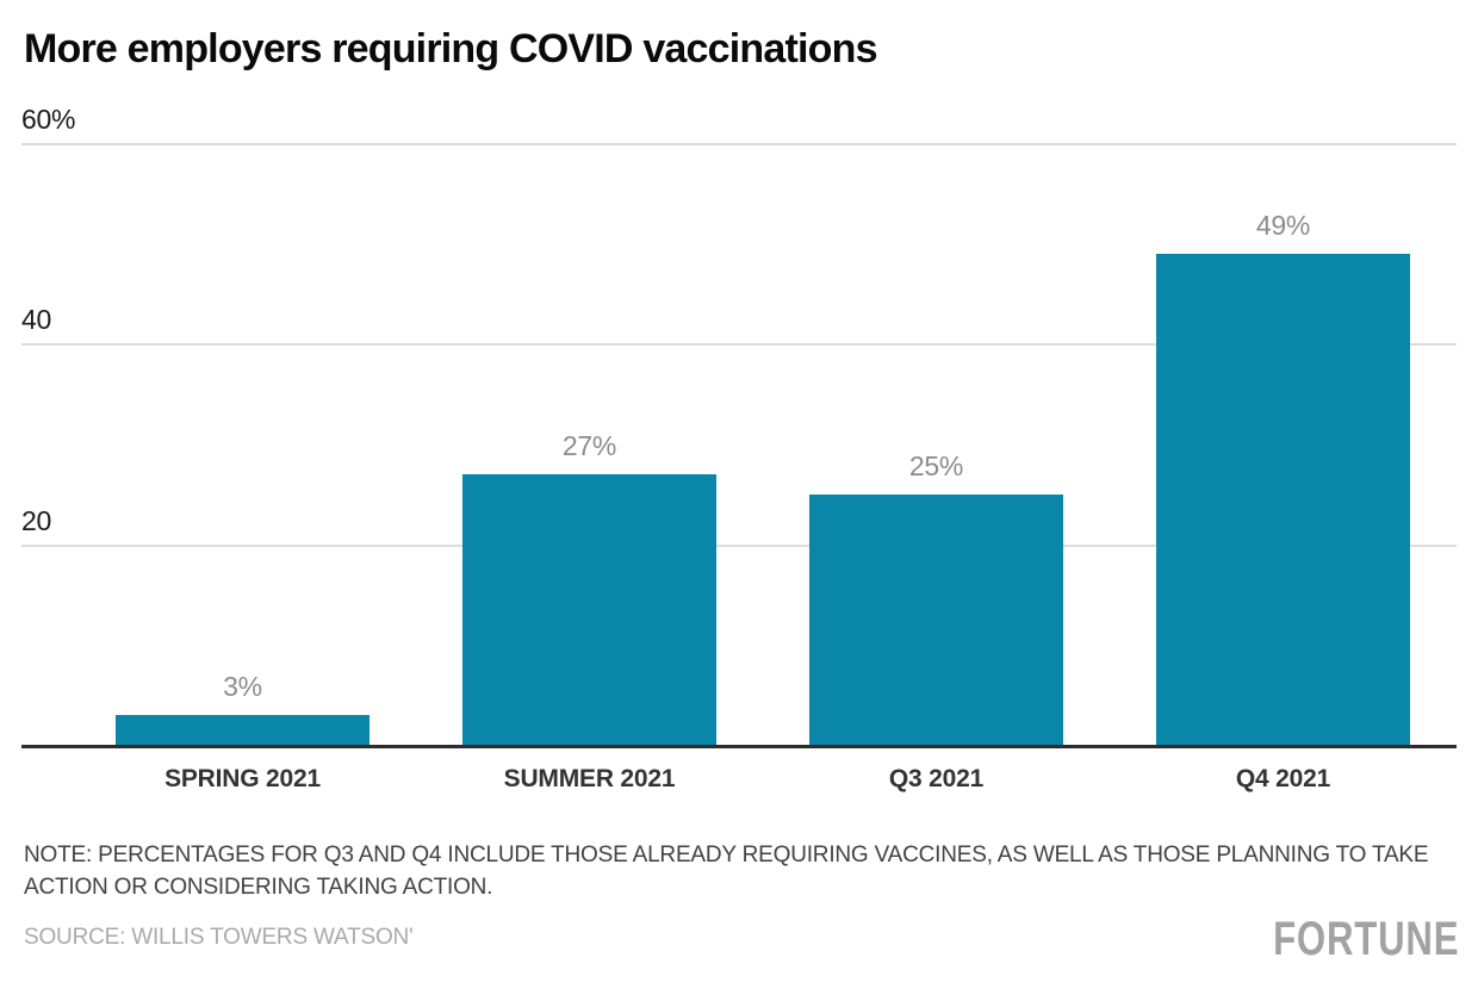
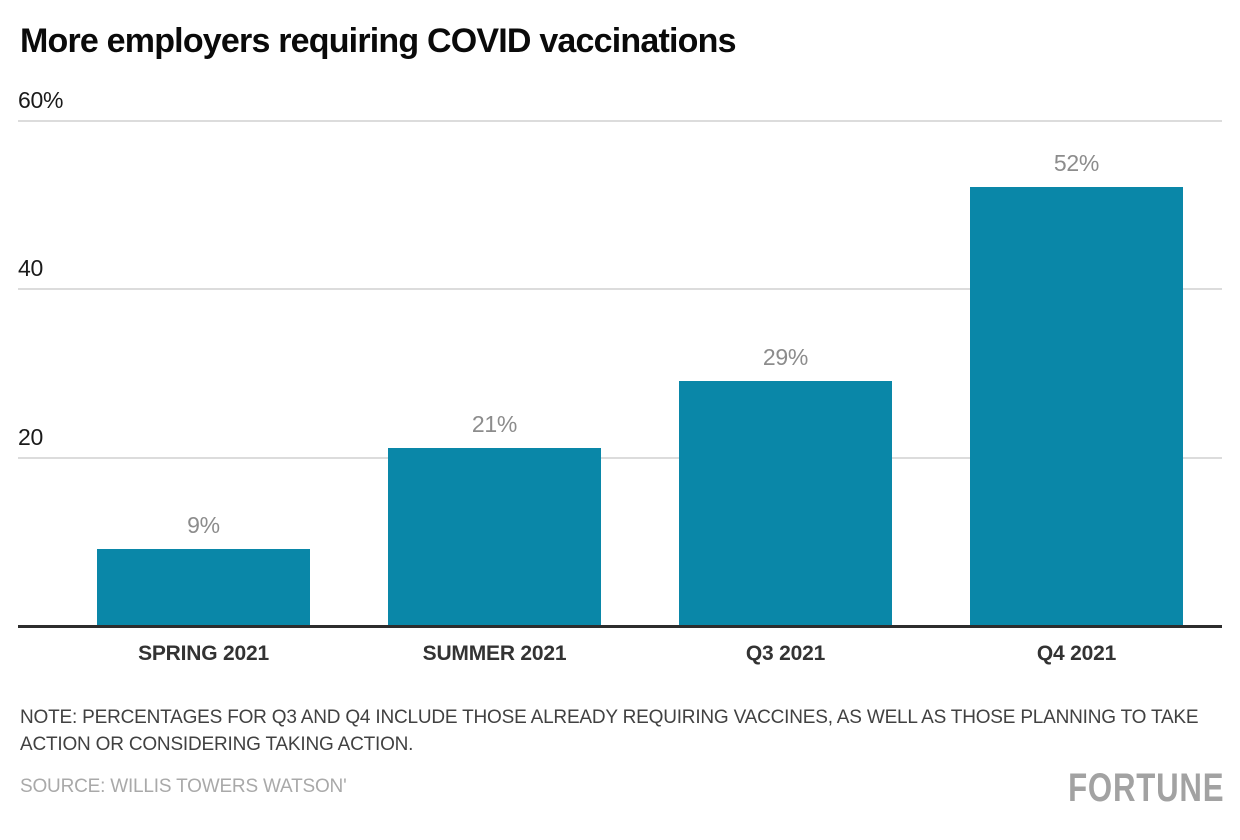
SPRING 2021: 3% -> 9%
SUMMER 2021: 27% -> 21%
Q3 2021: 25% -> 29%
Q4 2021: 49% -> 52%
